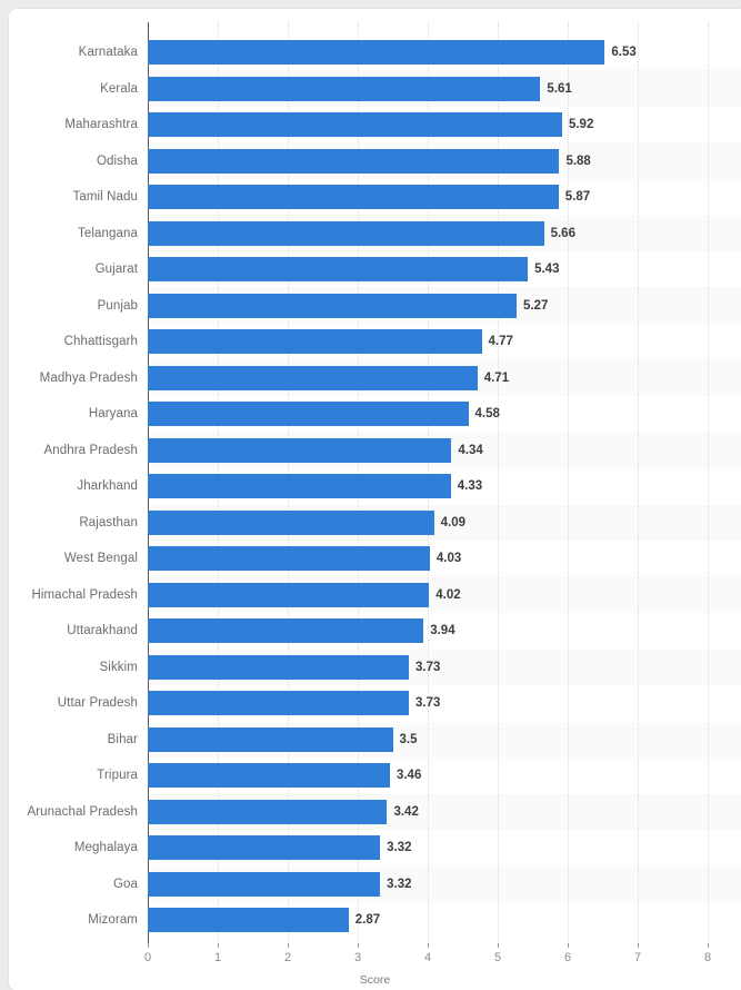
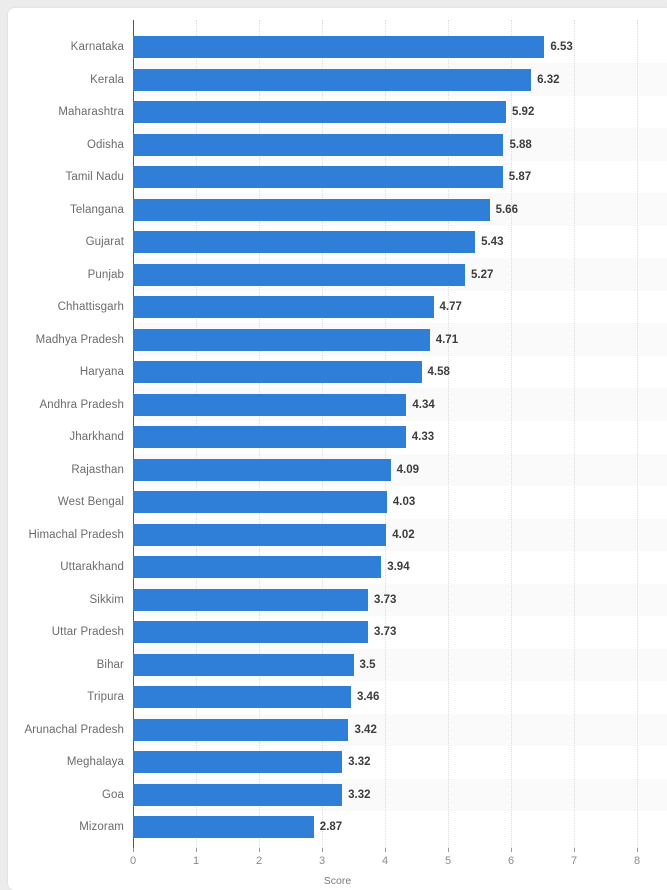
Kerala: 5.61 -> 6.32
